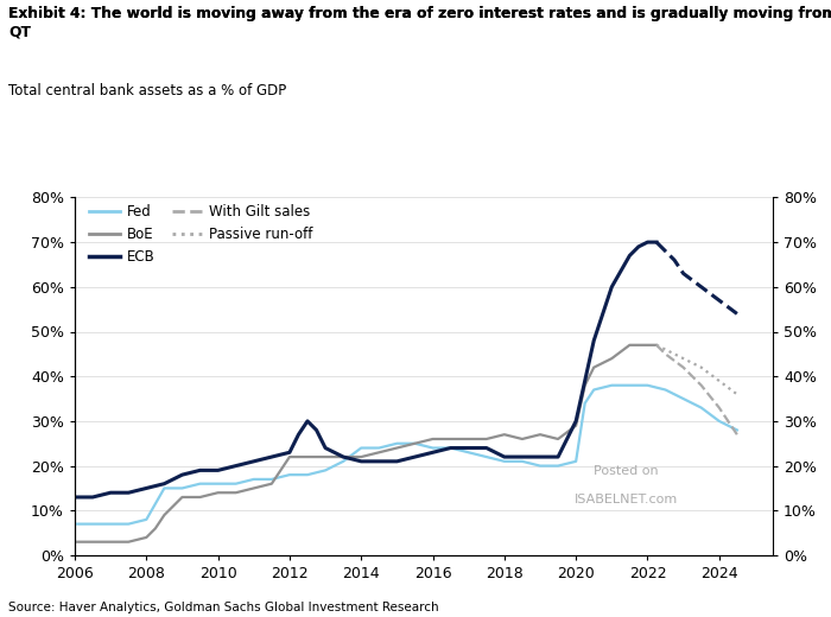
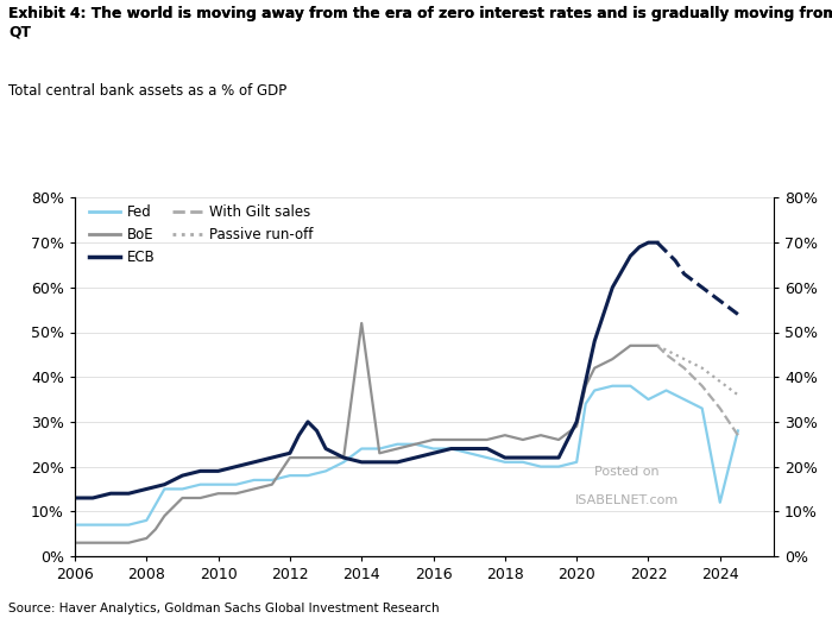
BoE/2014: 22% -> 52%
Fed/2022: 38% -> 35%
Fed/2024: 30% -> 12%
